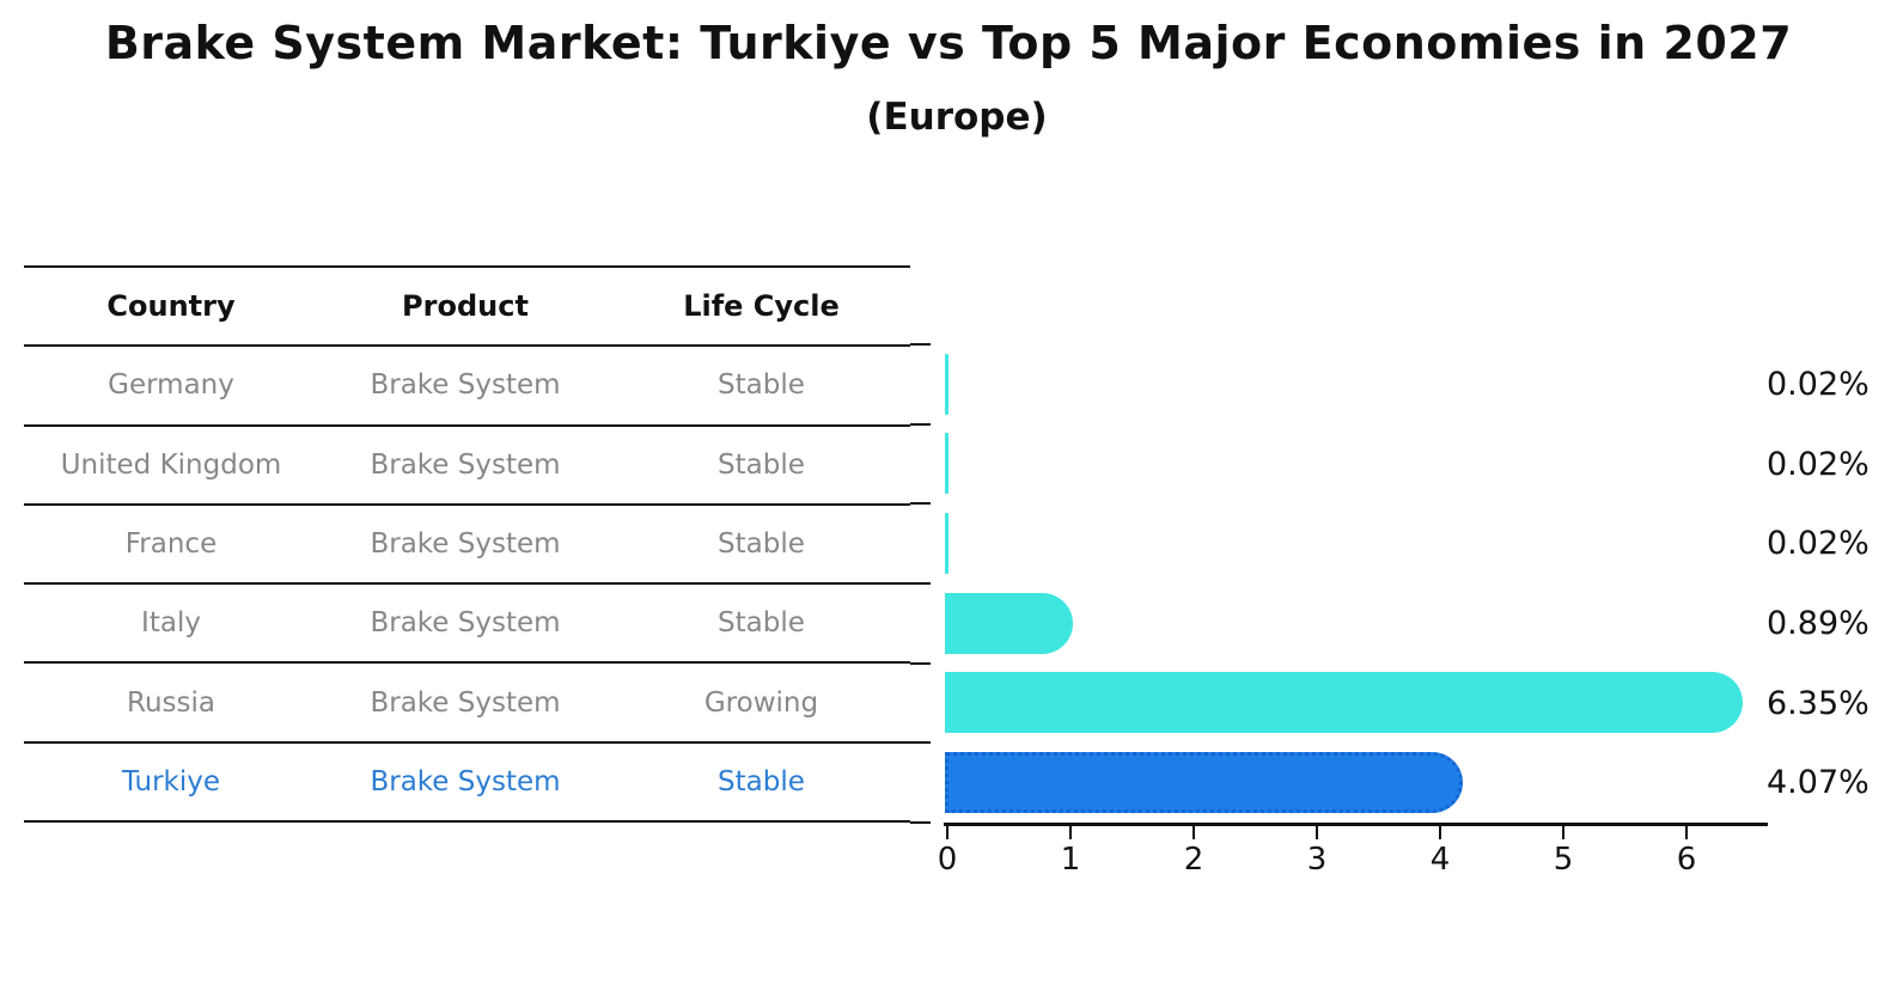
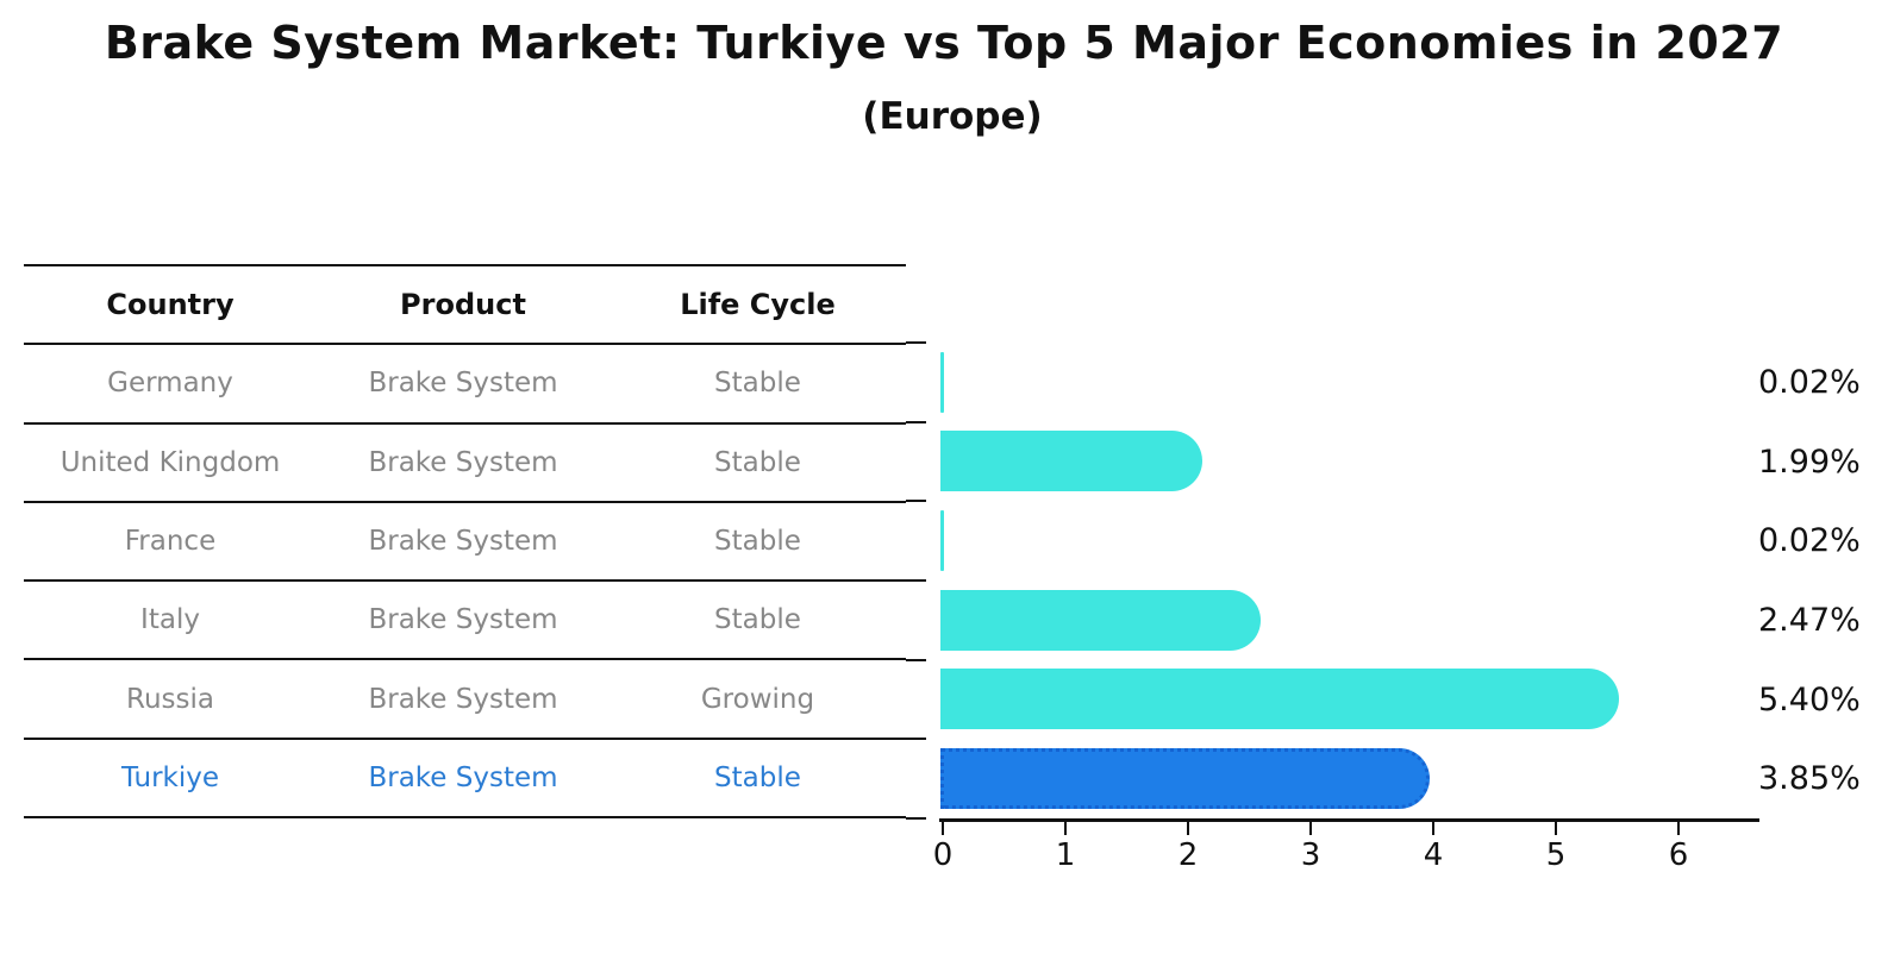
United Kingdom: 0.02% -> 1.99%
Italy: 0.89% -> 2.47%
Russia: 6.35% -> 5.40%
Turkiye: 4.07% -> 3.85%
